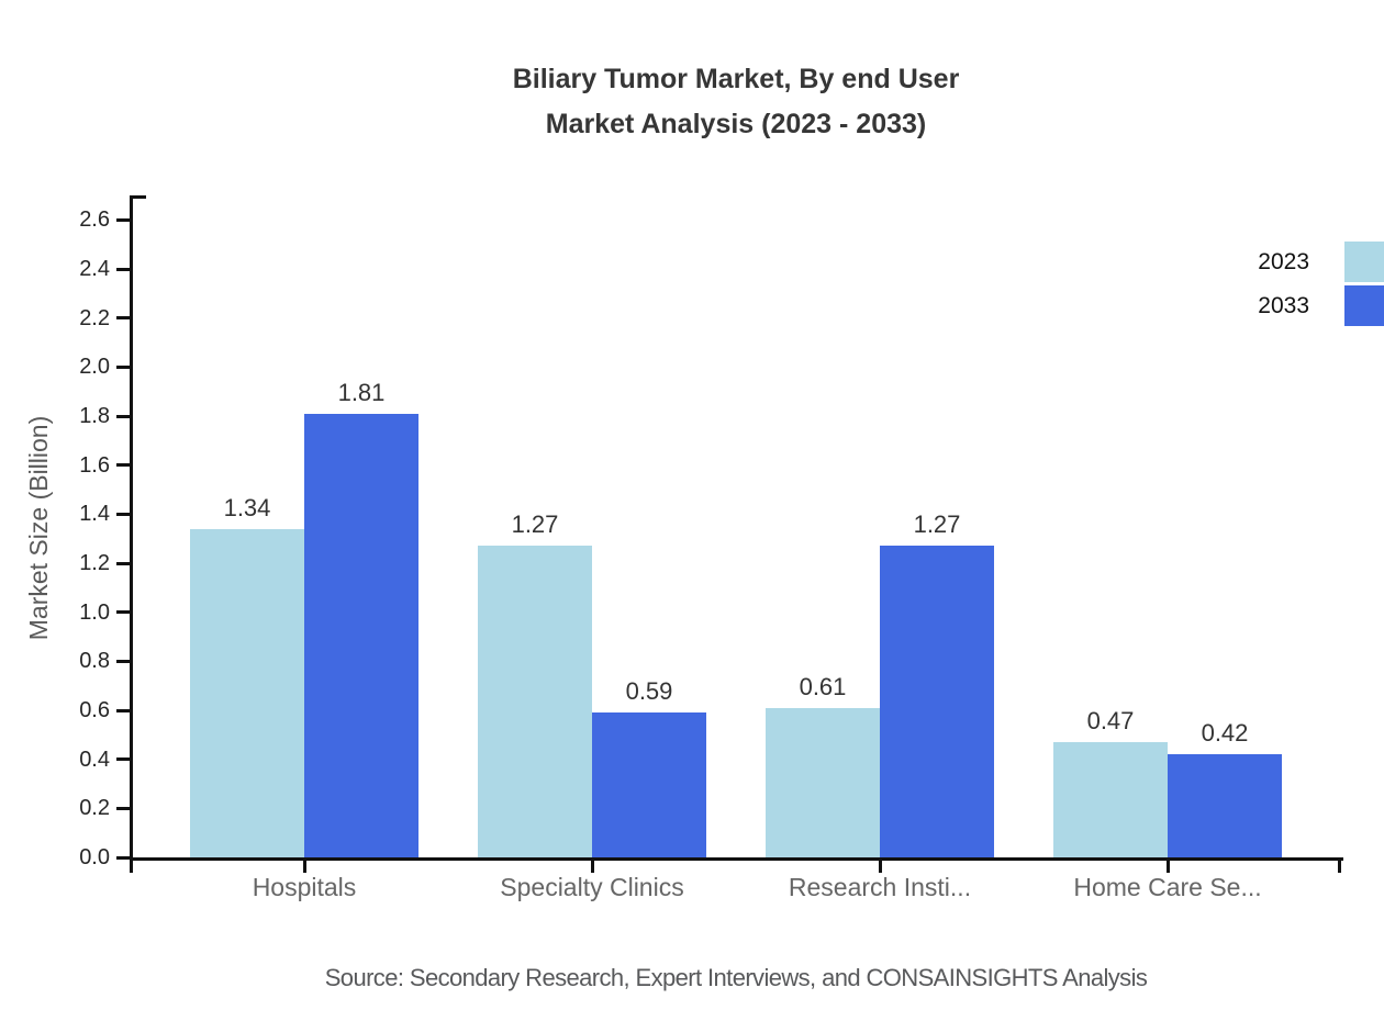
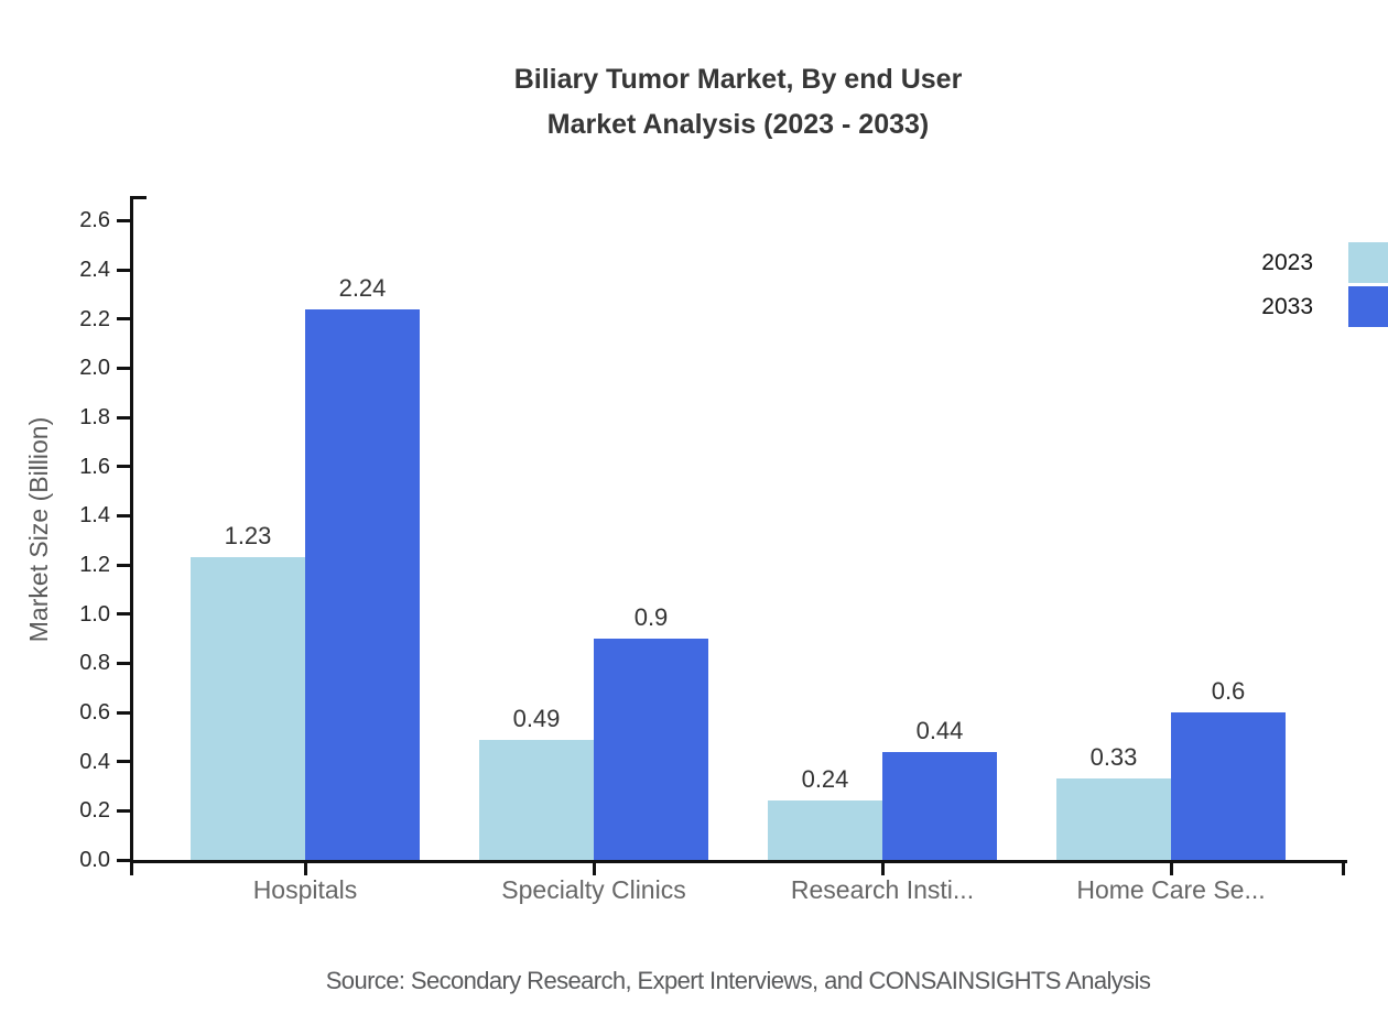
2023/Hospitals: 1.34 -> 1.23
2033/Hospitals: 1.81 -> 2.24
2023/Specialty Clinics: 1.27 -> 0.49
2033/Specialty Clinics: 0.59 -> 0.9
2023/Research Insti...: 0.61 -> 0.24
2033/Research Insti...: 1.27 -> 0.44
2023/Home Care Se...: 0.47 -> 0.33
2033/Home Care Se...: 0.42 -> 0.6
